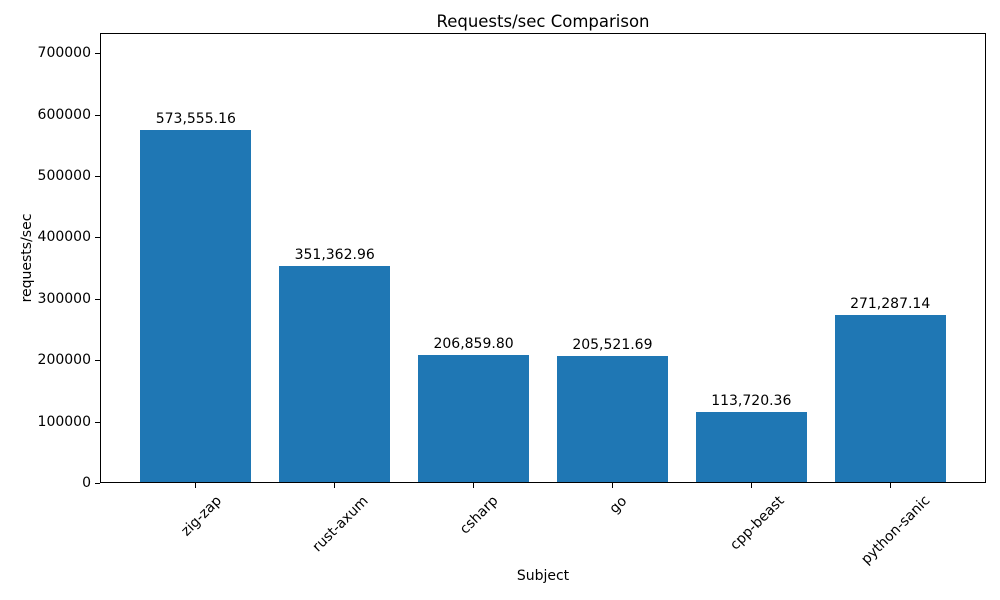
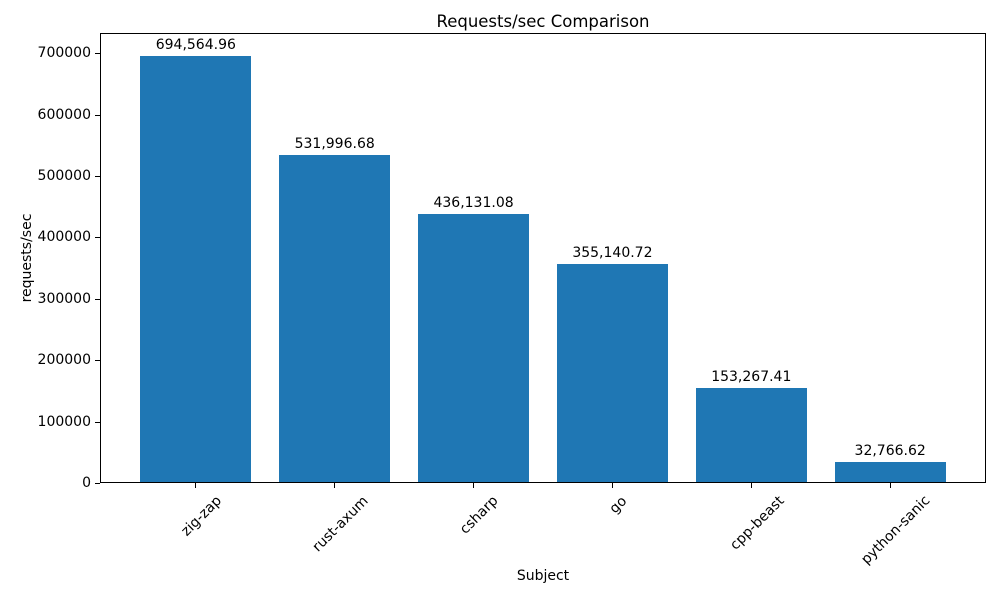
zig-zap: 573,555.16 -> 694,564.96
rust-axum: 351,362.96 -> 531,996.68
csharp: 206,859.80 -> 436,131.08
go: 205,521.69 -> 355,140.72
cpp-beast: 113,720.36 -> 153,267.41
python-sanic: 271,287.14 -> 32,766.62
